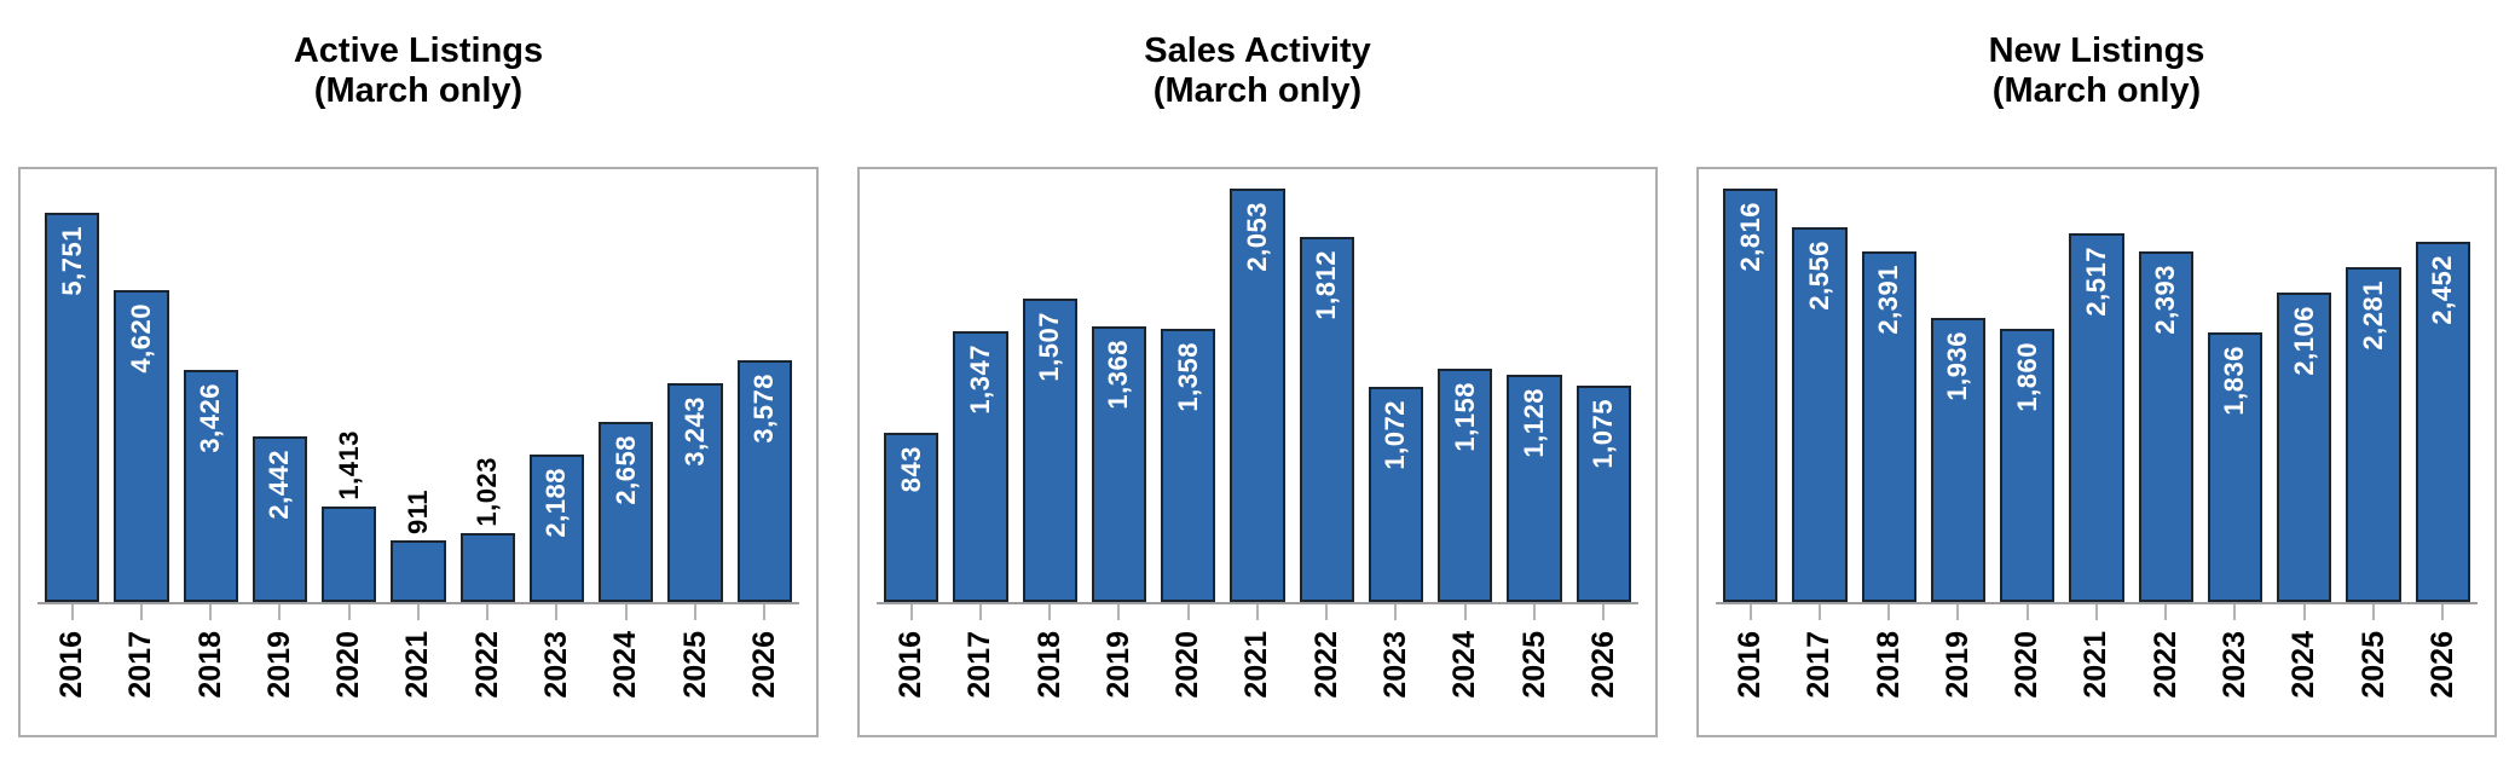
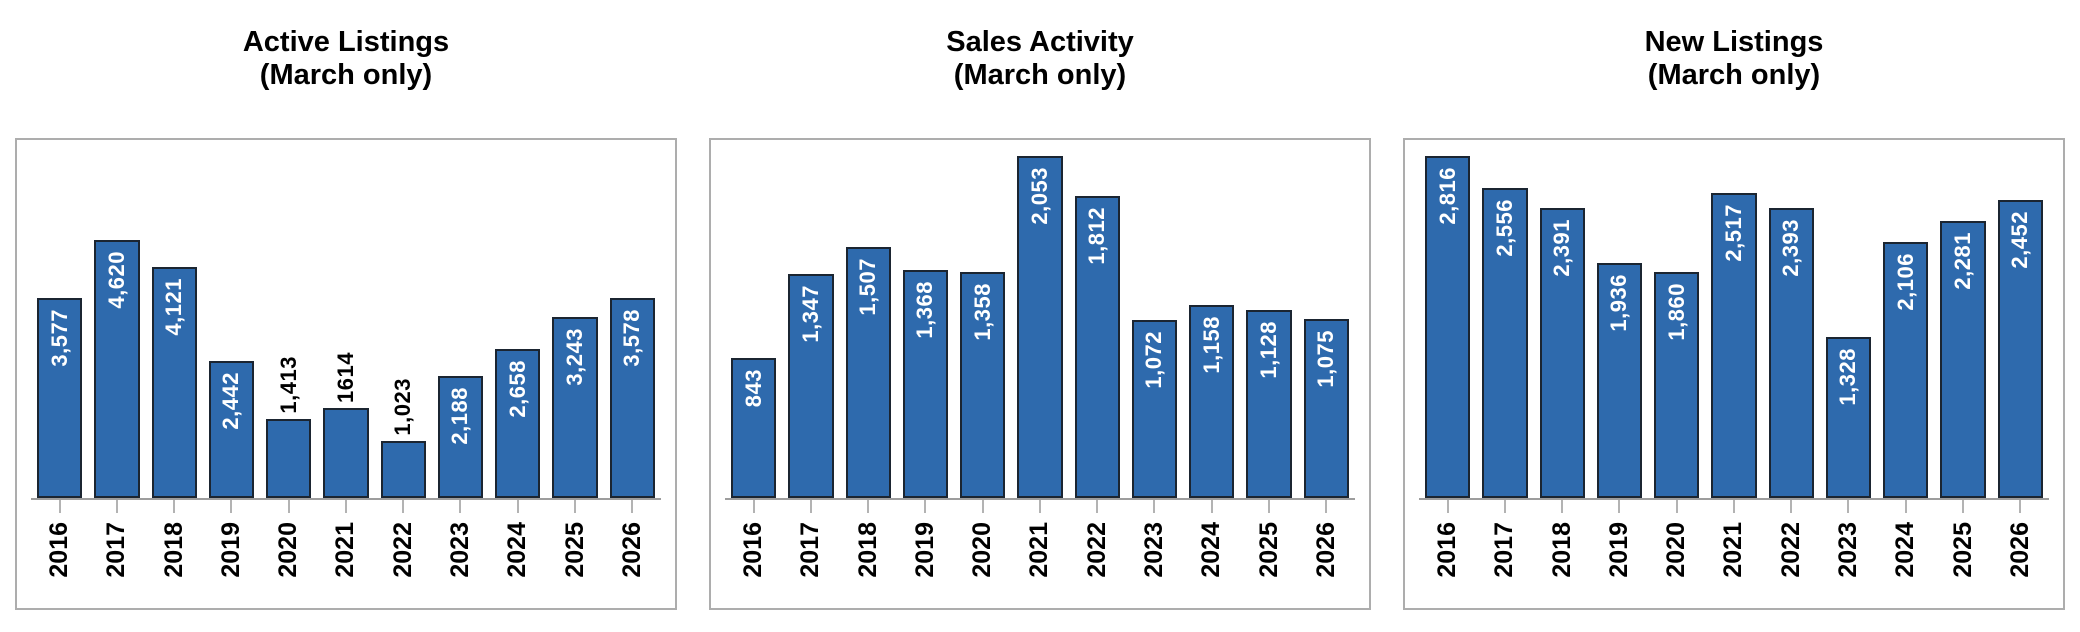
Active Listings/2016: 5,751 -> 3,577
Active Listings/2018: 3,426 -> 4,121
Active Listings/2021: 911 -> 1614
New Listings/2023: 1,836 -> 1,328
